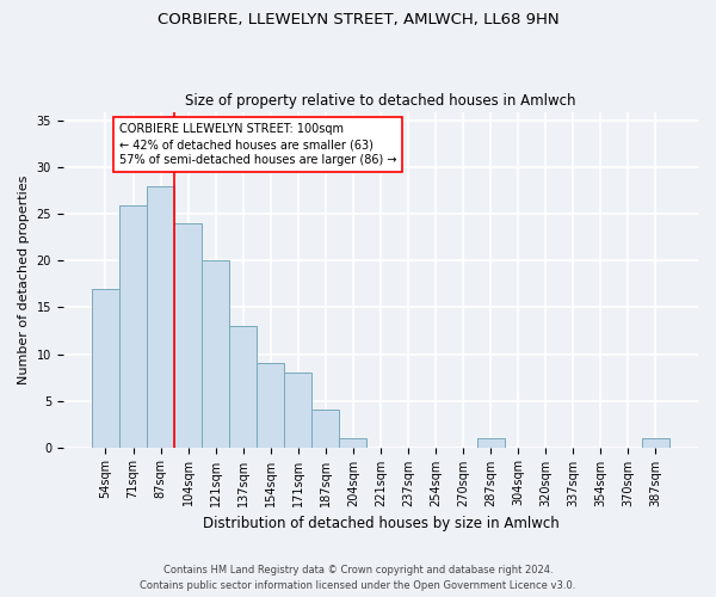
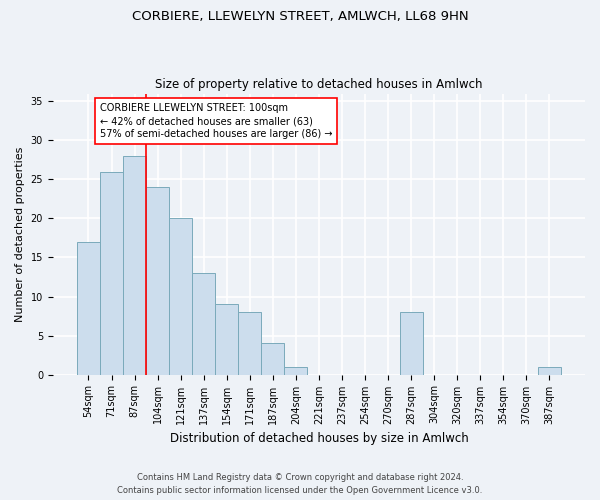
287sqm: 1 -> 8
